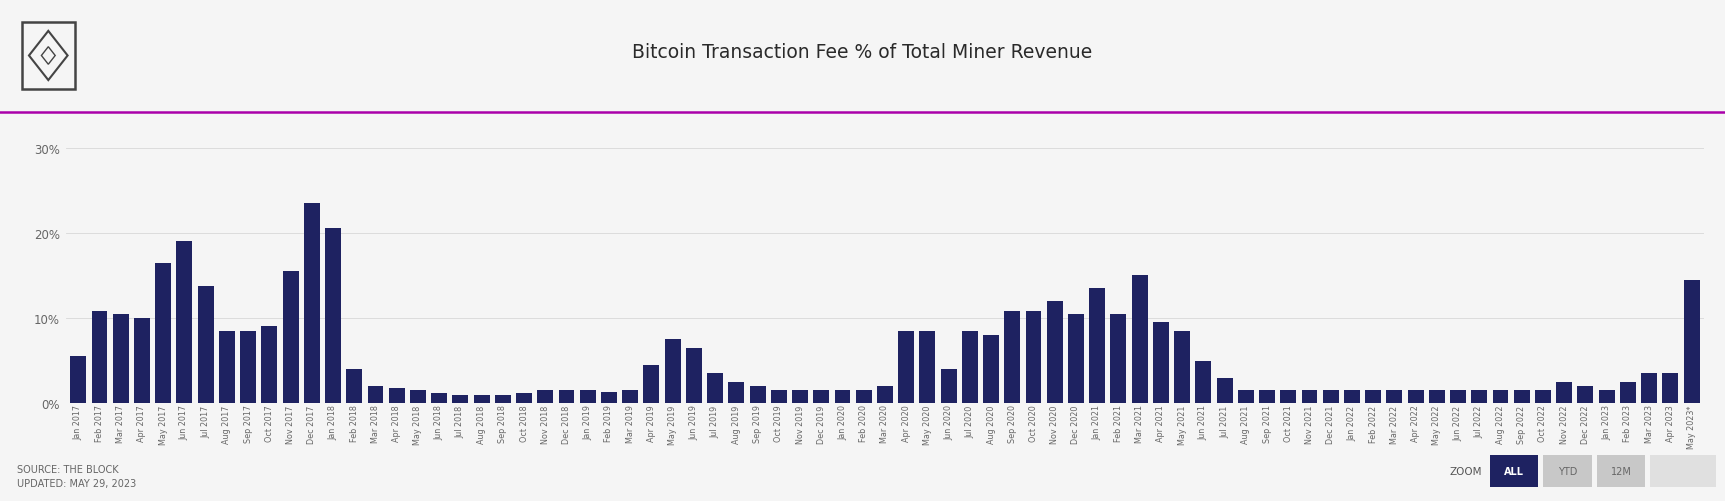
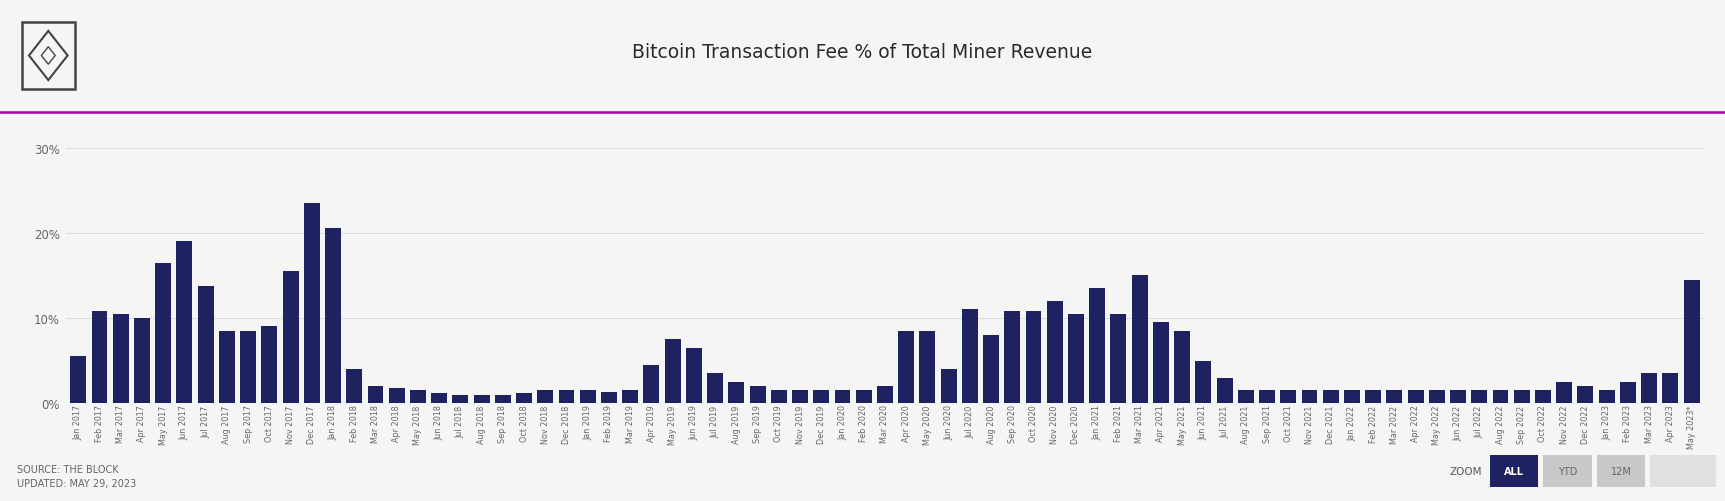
Jul 2020: 8.5% -> 11.0%
